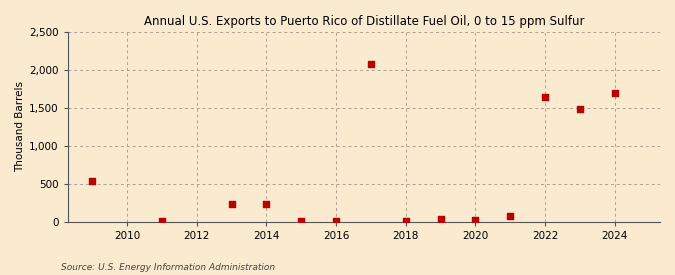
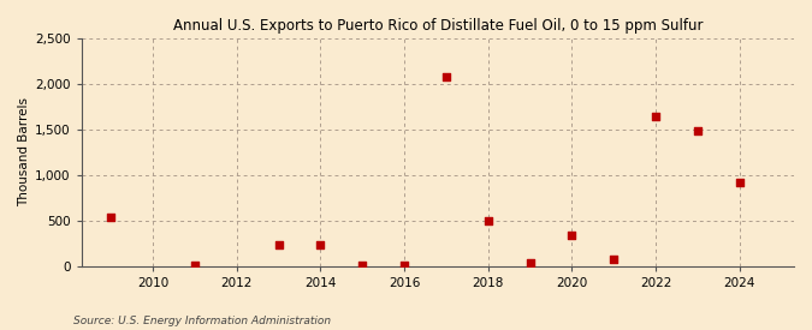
2018: 10 -> 500
2020: 20 -> 340
2024: 1,700 -> 920
